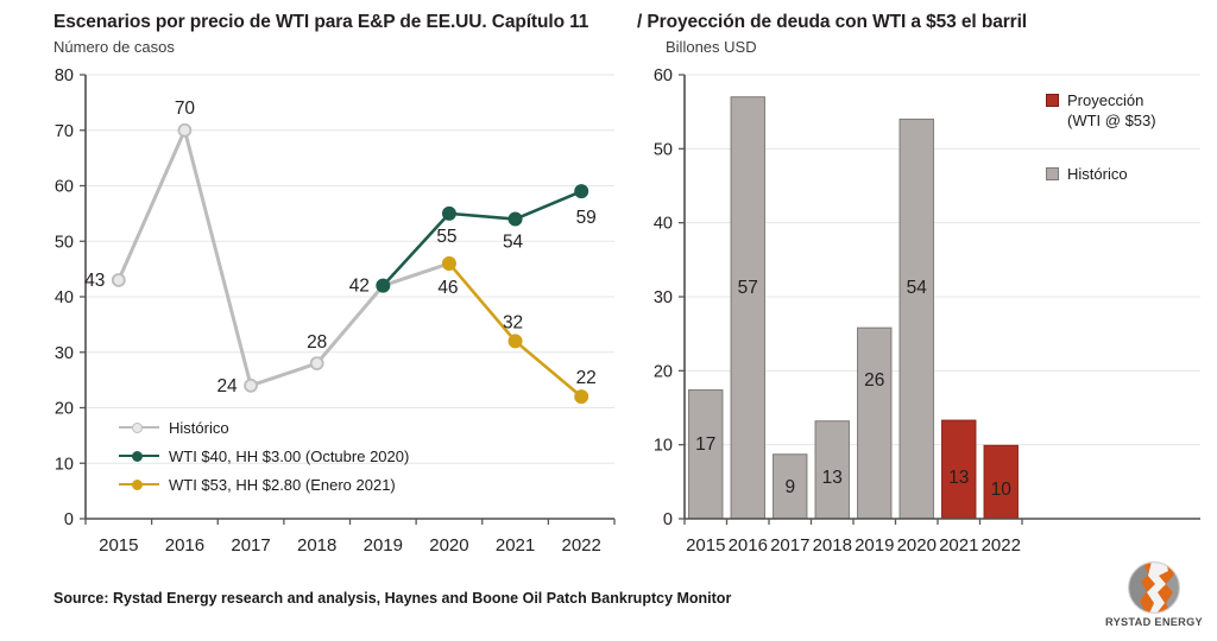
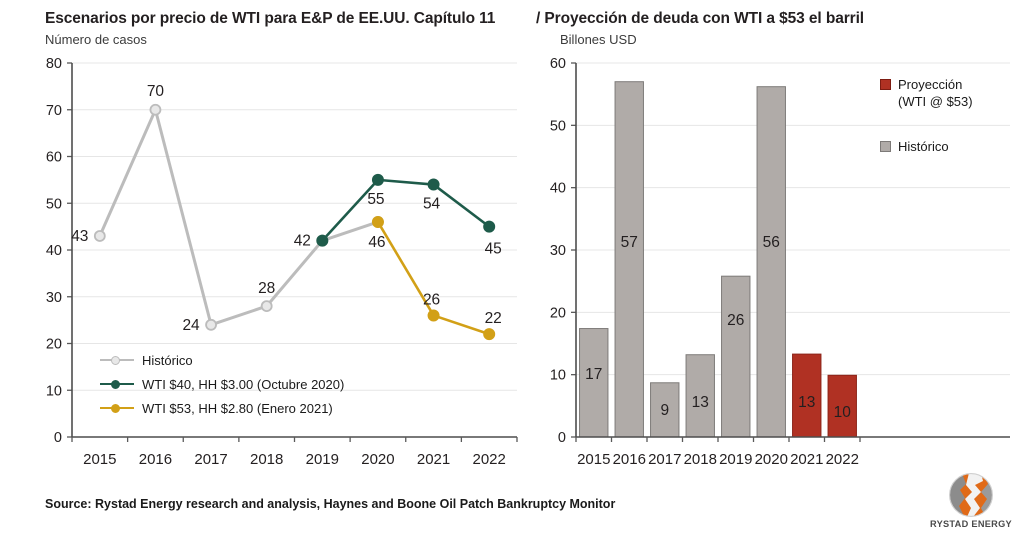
Escenarios por precio de WTI para E&P de EE.UU. Capítulo 11/WTI $53, HH $2.80 (Enero 2021)/2021: 32 -> 26
Escenarios por precio de WTI para E&P de EE.UU. Capítulo 11/WTI $40, HH $3.00 (Octubre 2020)/2022: 59 -> 45
/ Proyección de deuda con WTI a $53 el barril/2020: 54 -> 56
